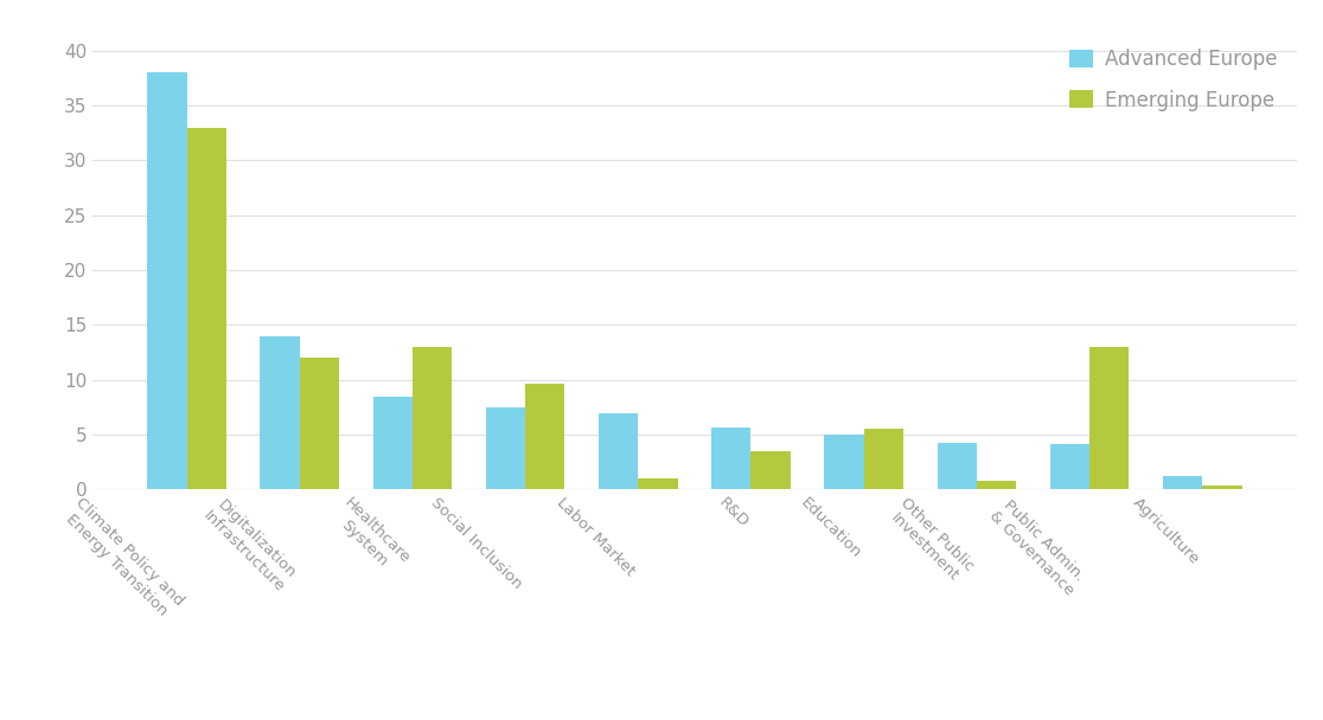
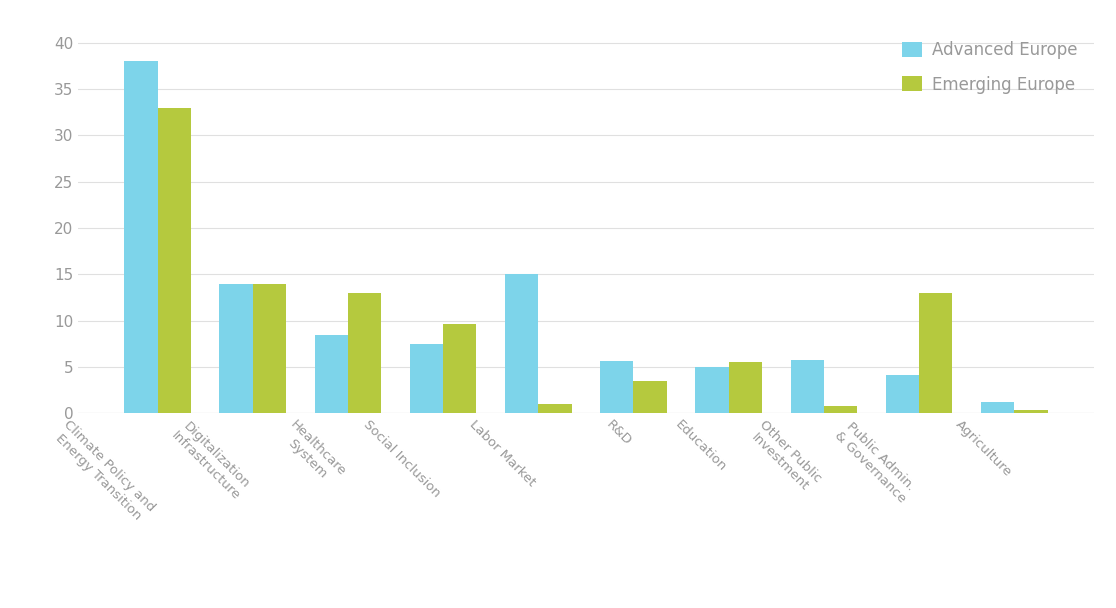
Emerging Europe/Digitalization Infrastructure: 12.0 -> 14.0
Advanced Europe/Labor Market: 7.0 -> 15.0
Advanced Europe/Other Public Investment: 4.3 -> 5.8
